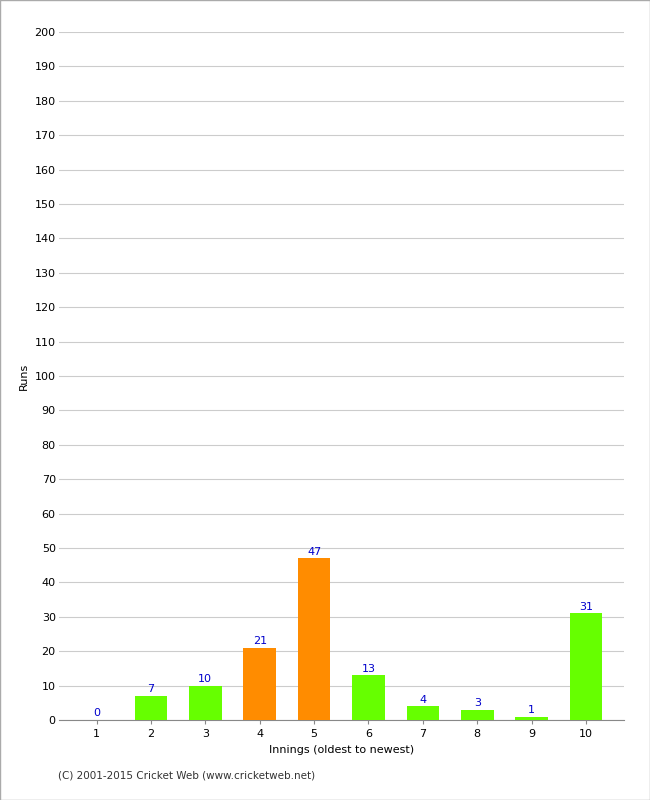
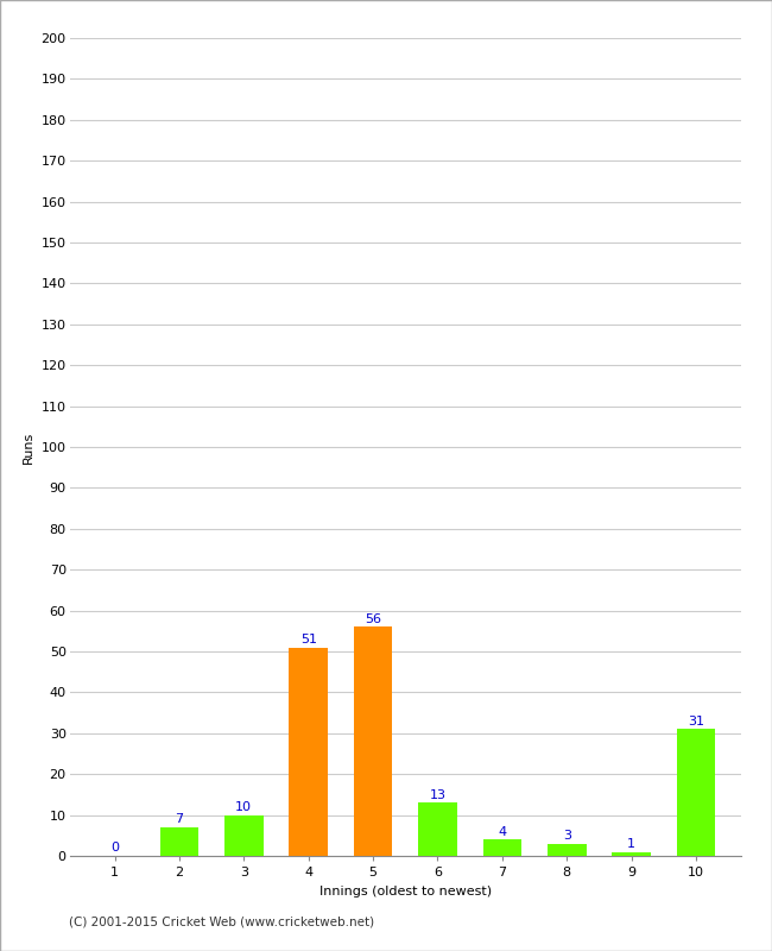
4: 21 -> 51
5: 47 -> 56
